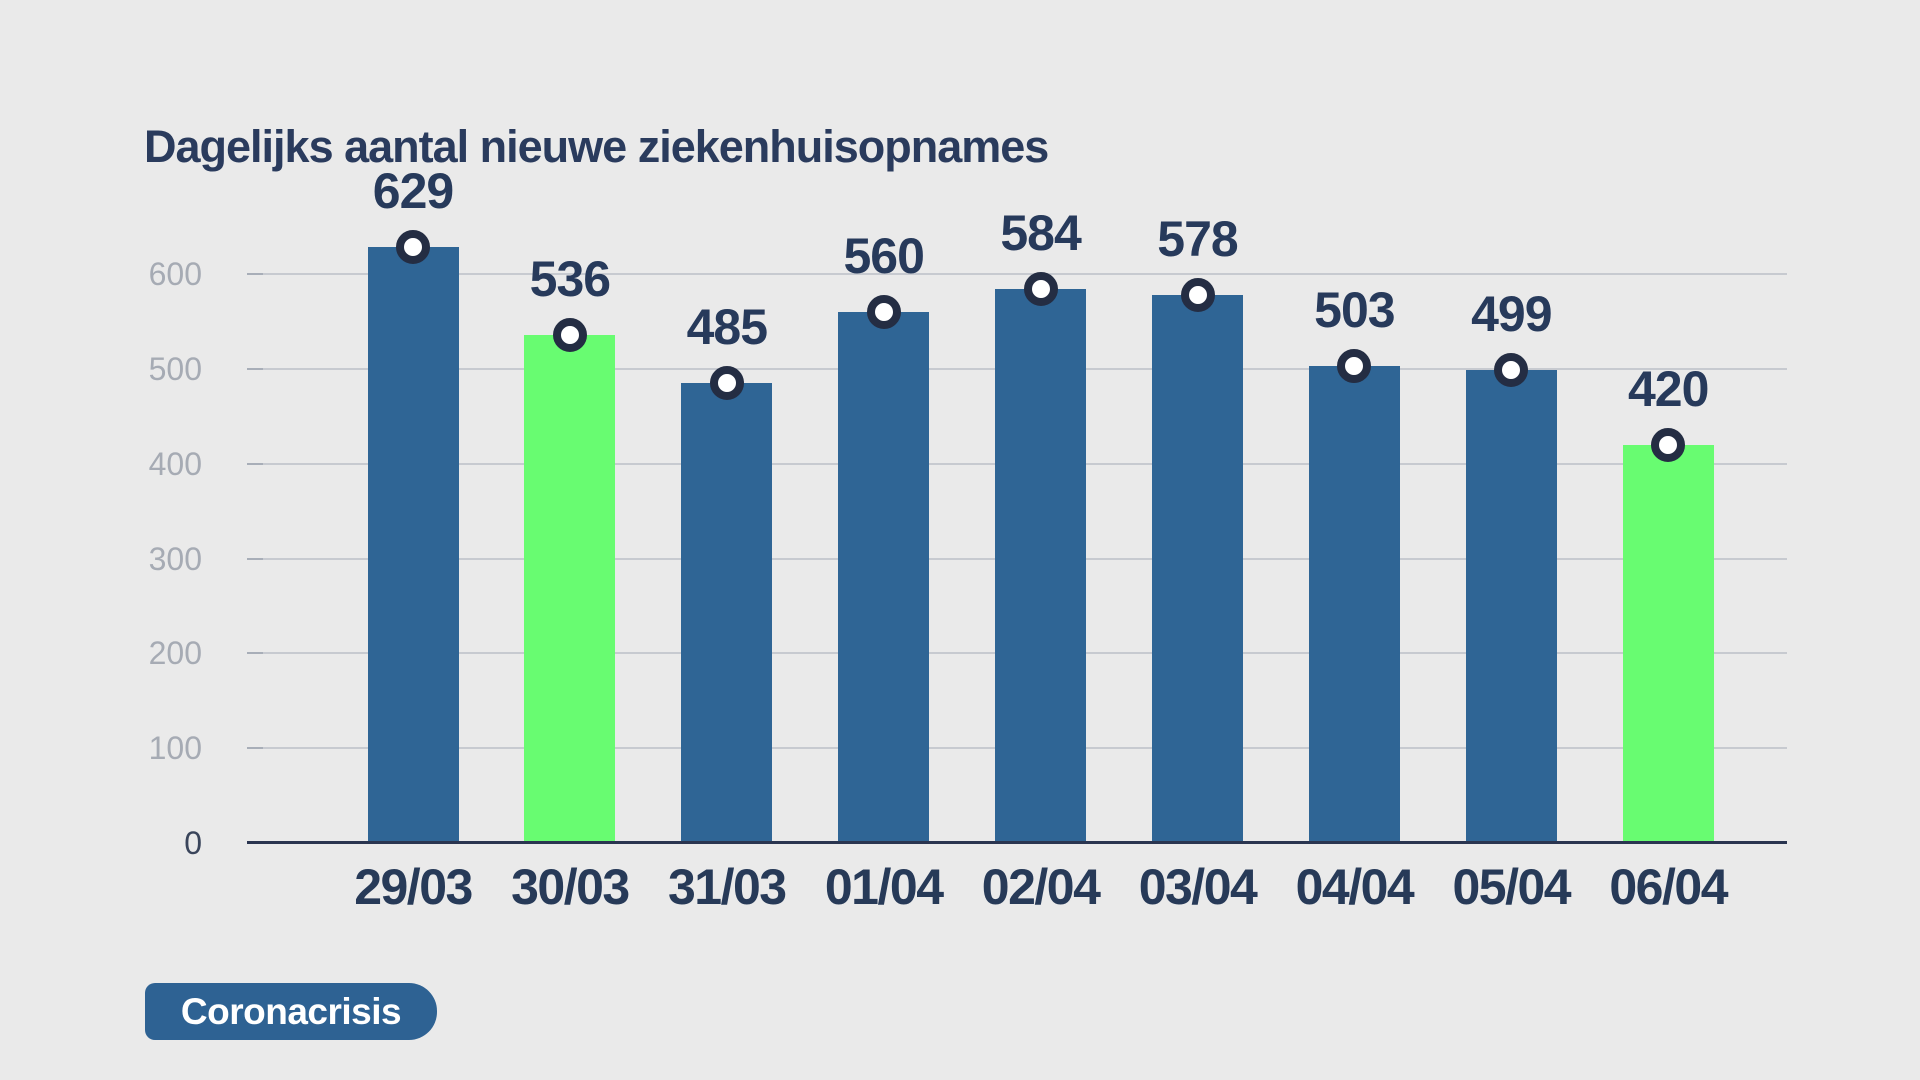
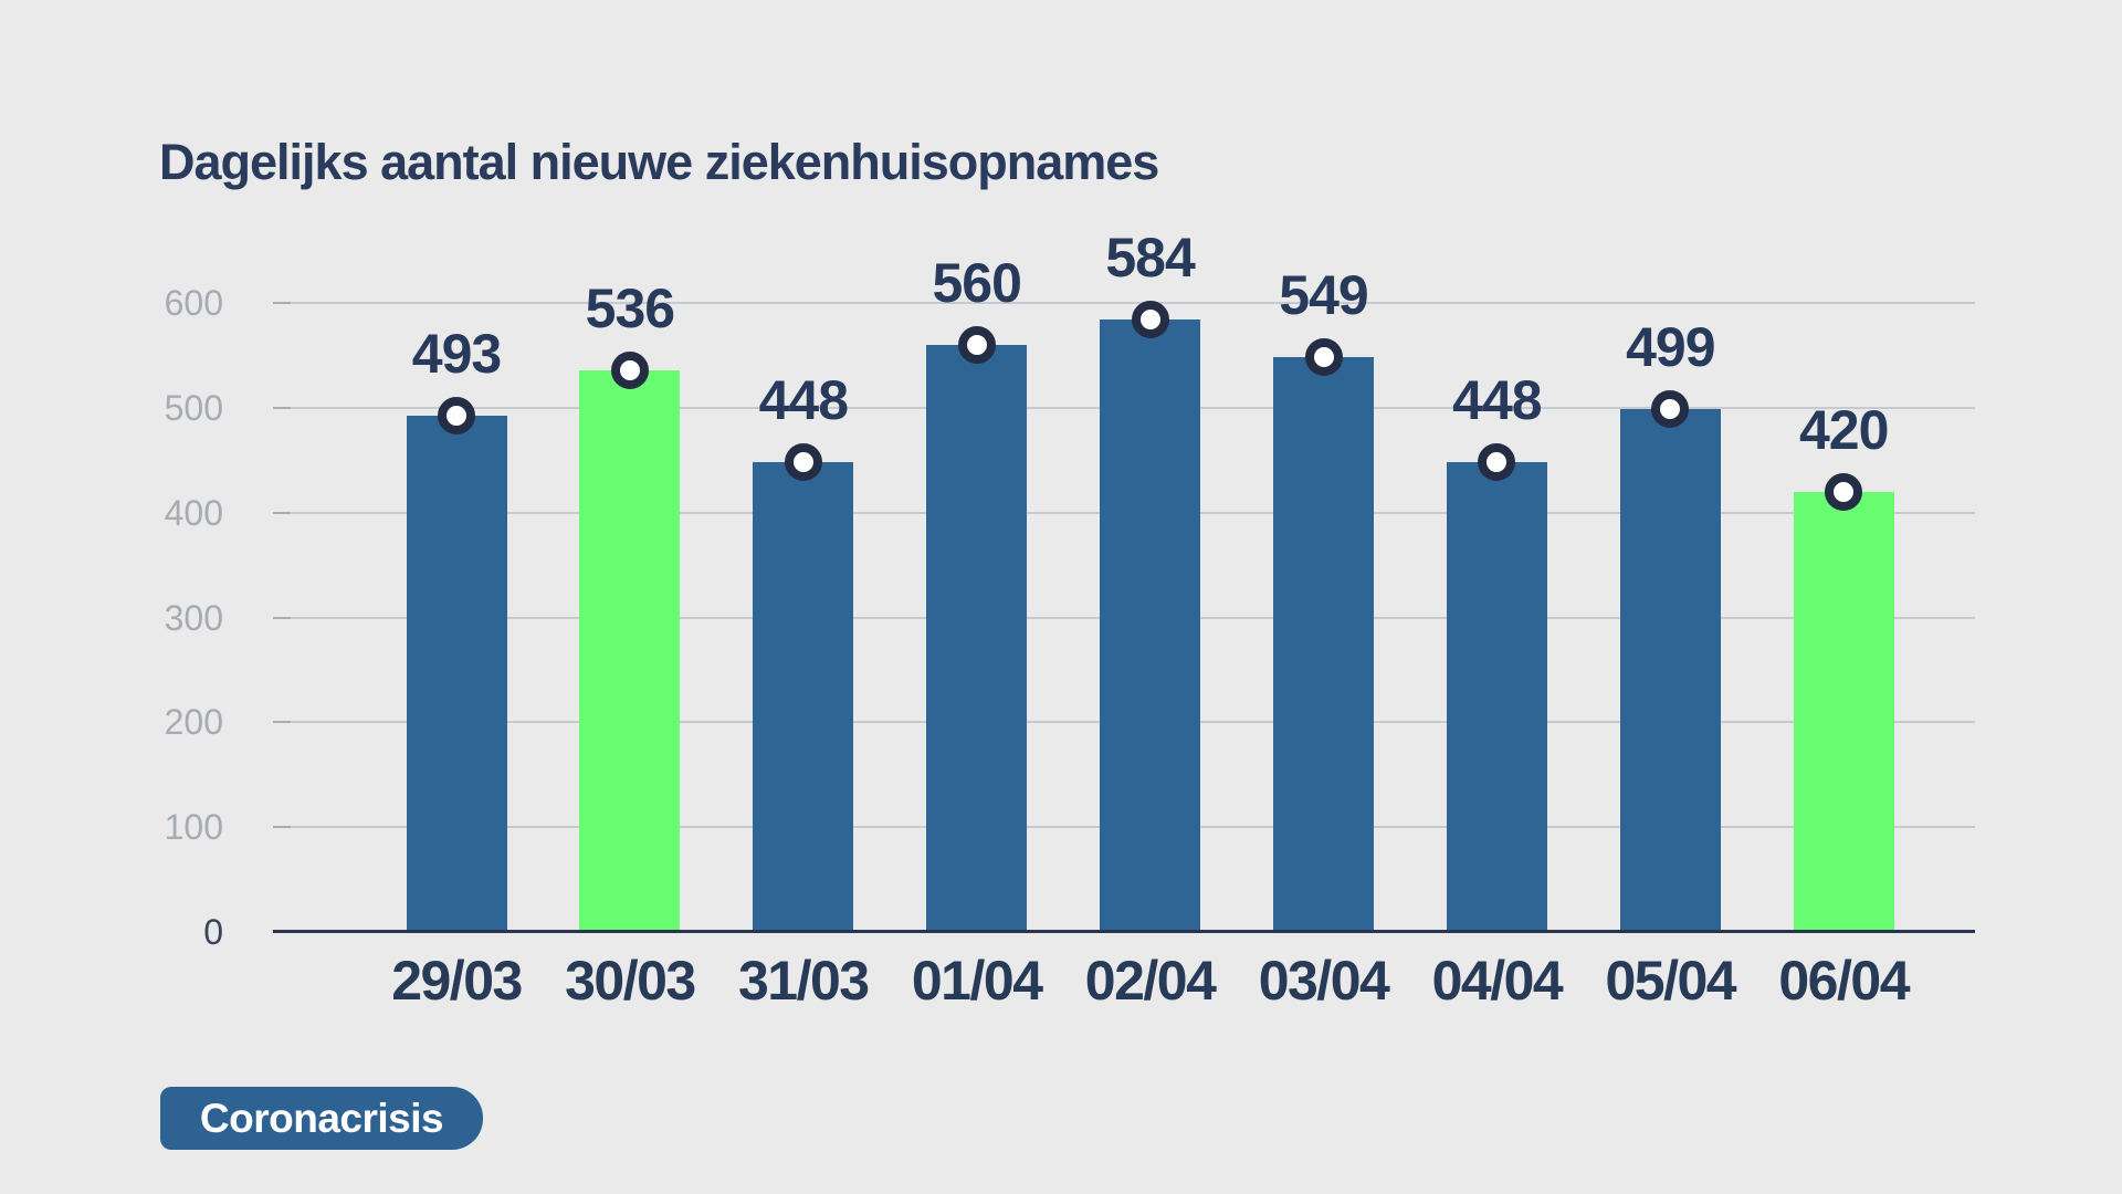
29/03: 629 -> 493
31/03: 485 -> 448
03/04: 578 -> 549
04/04: 503 -> 448
